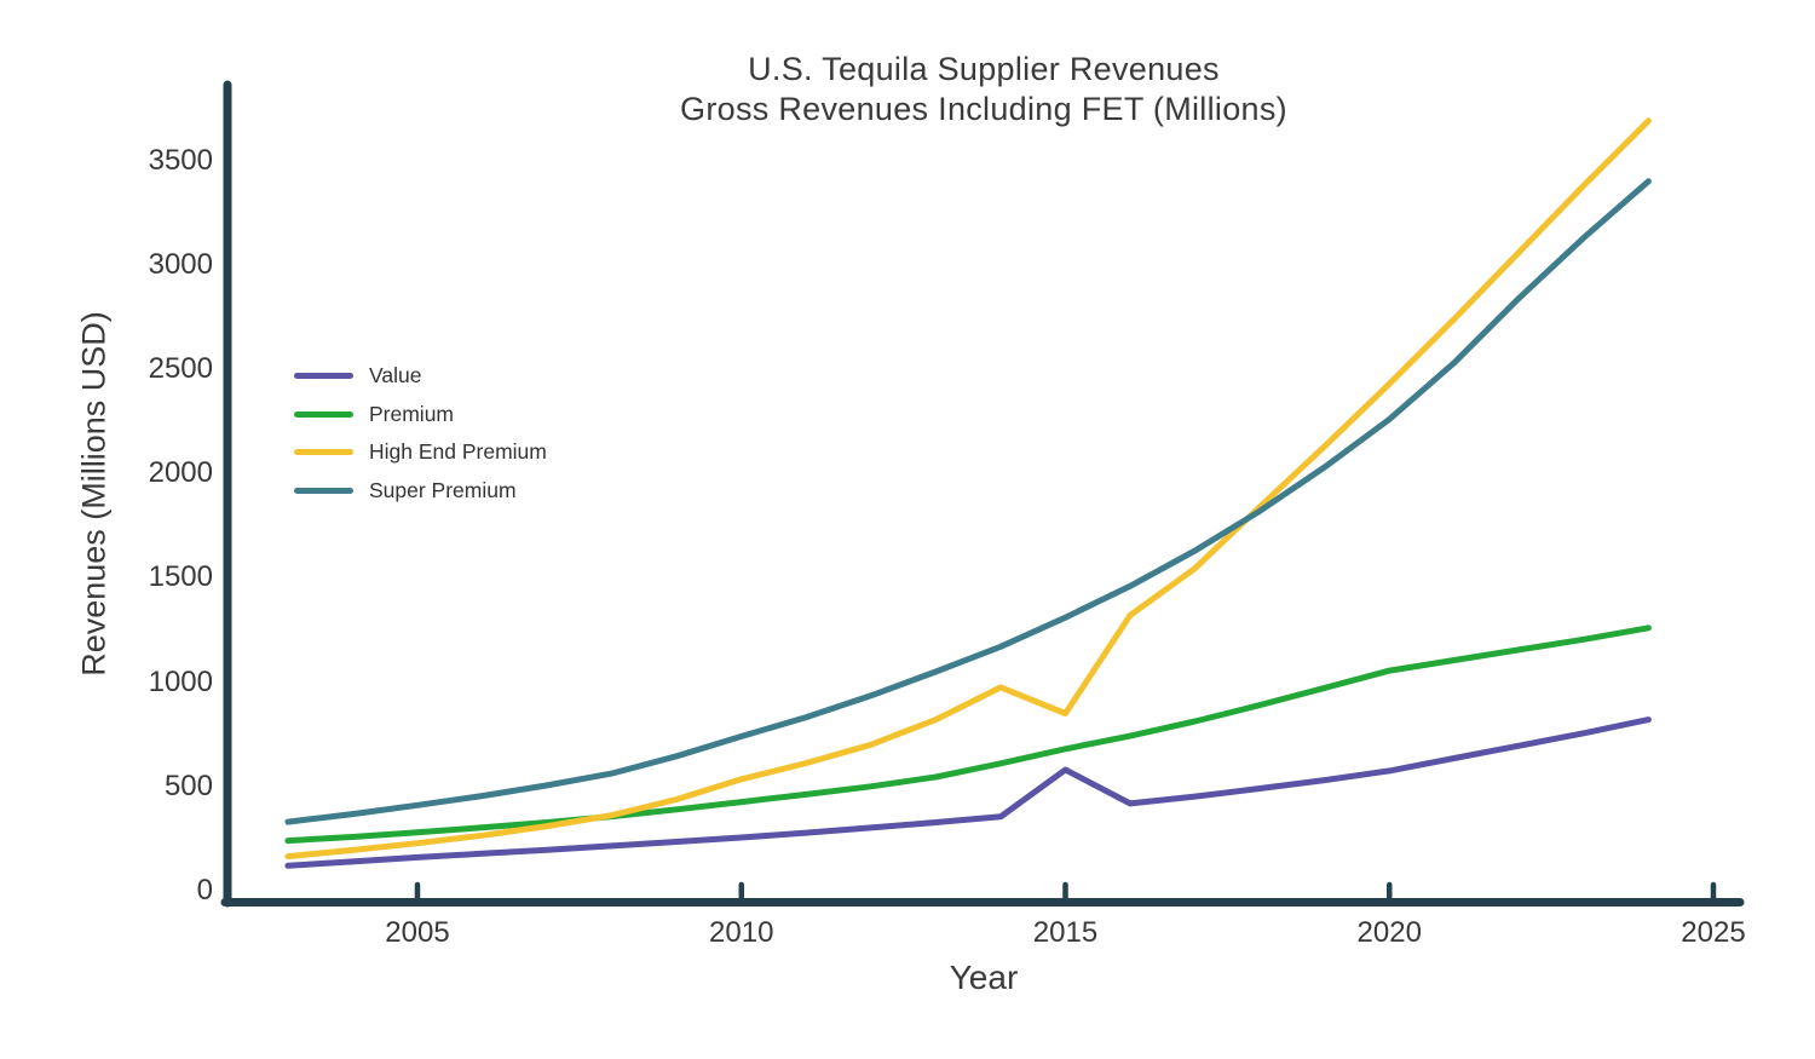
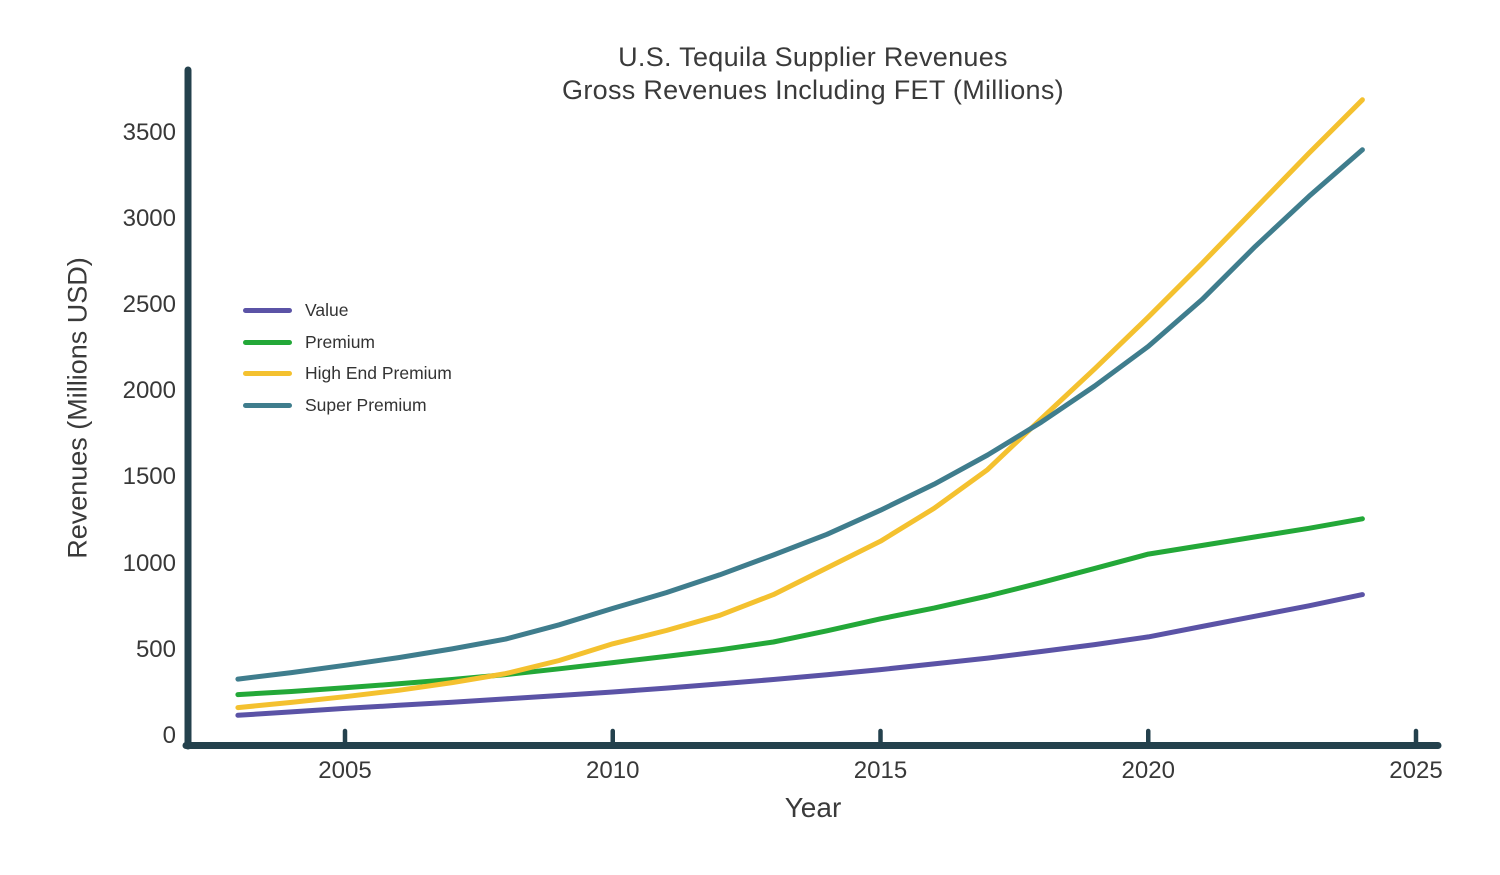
Value/2015: 580 -> 380
High End Premium/2015: 850 -> 1130
